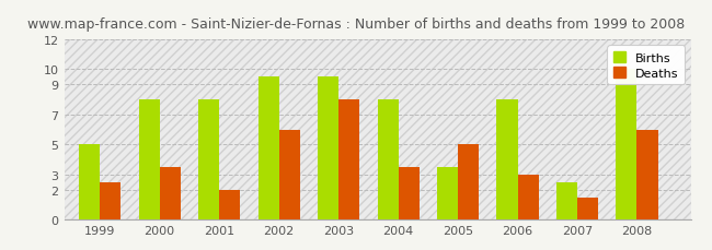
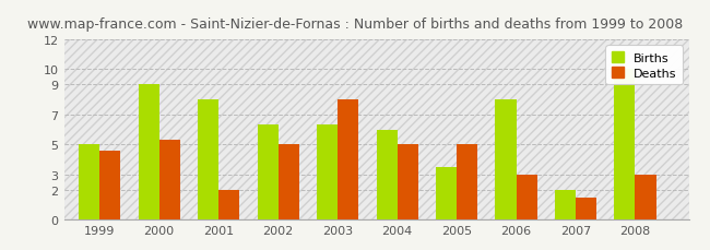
Deaths/1999: 2.5 -> 4.6
Births/2000: 8.0 -> 9.0
Deaths/2000: 3.5 -> 5.3
Births/2002: 9.5 -> 6.3
Deaths/2002: 6.0 -> 5.0
Births/2003: 9.5 -> 6.3
Births/2004: 8.0 -> 6.0
Deaths/2004: 3.5 -> 5.0
Births/2007: 2.5 -> 2.0
Deaths/2008: 6.0 -> 3.0
